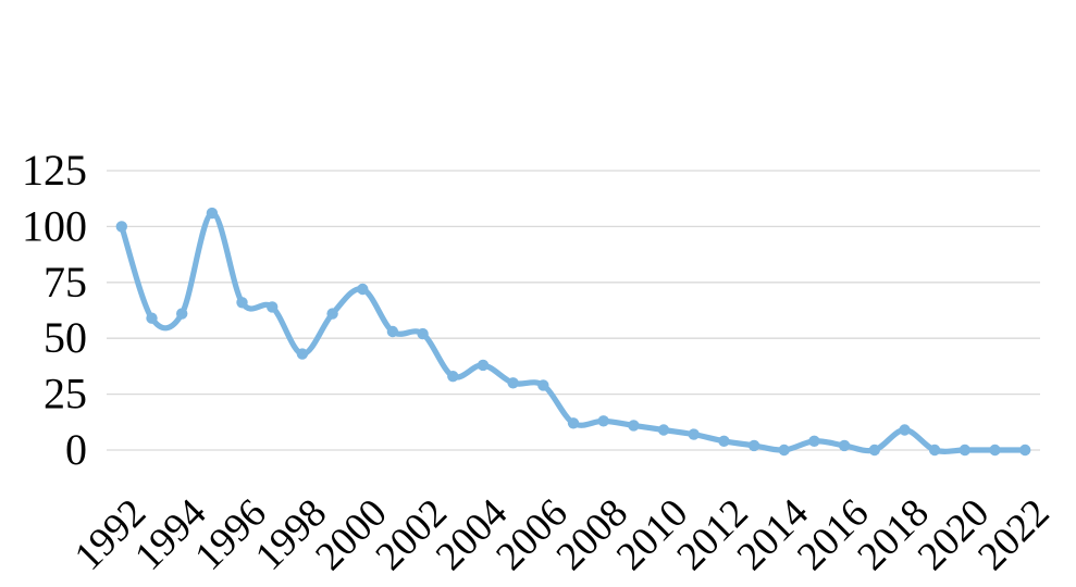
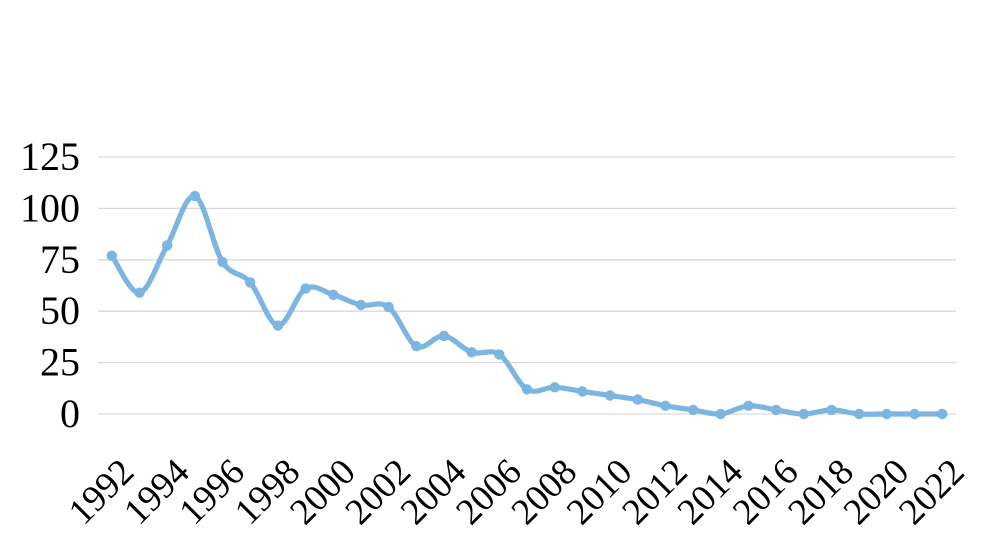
1992: 100 -> 77
1994: 61 -> 82
1996: 66 -> 74
2000: 72 -> 58
2018: 9 -> 2
